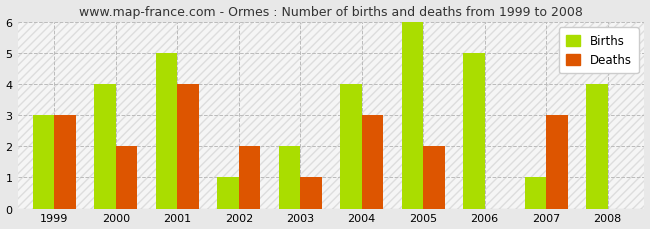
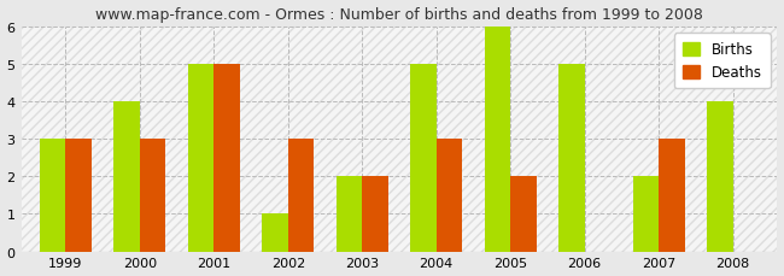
Deaths/2000: 2 -> 3
Deaths/2001: 4 -> 5
Deaths/2002: 2 -> 3
Deaths/2003: 1 -> 2
Births/2004: 4 -> 5
Births/2007: 1 -> 2
